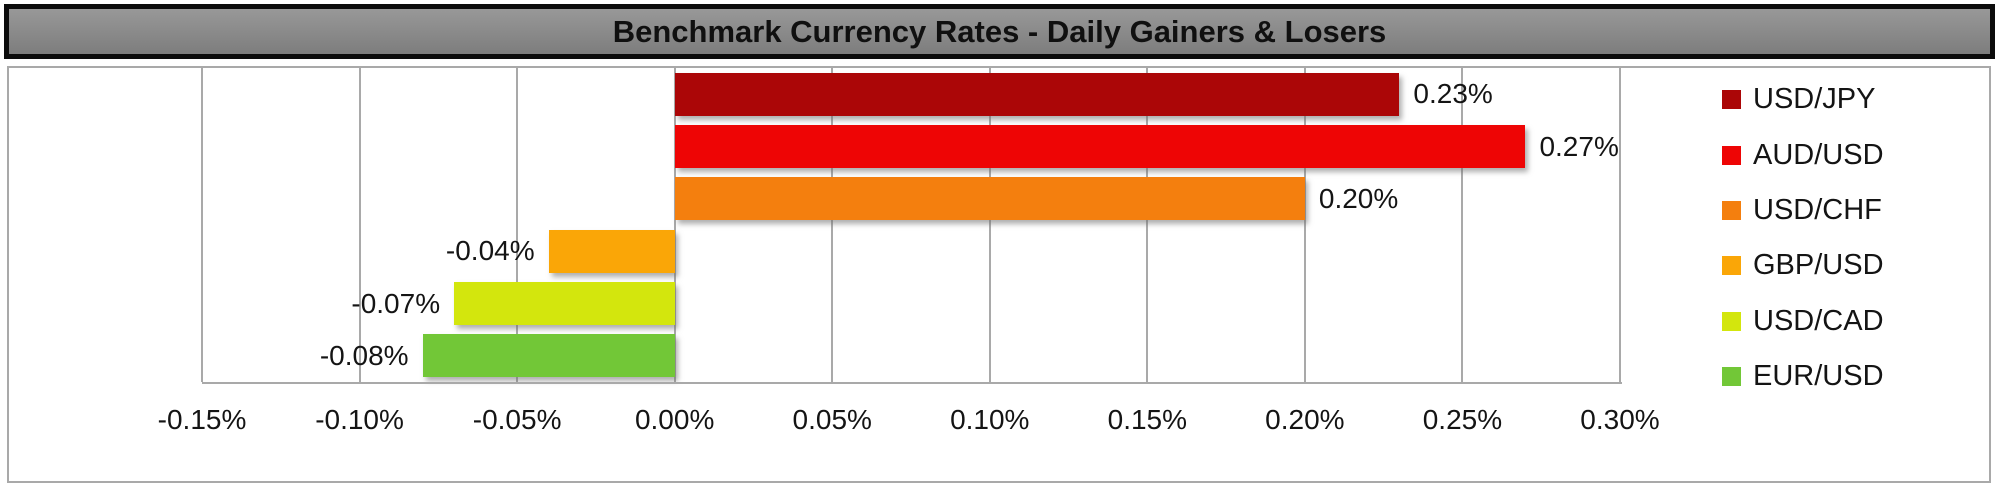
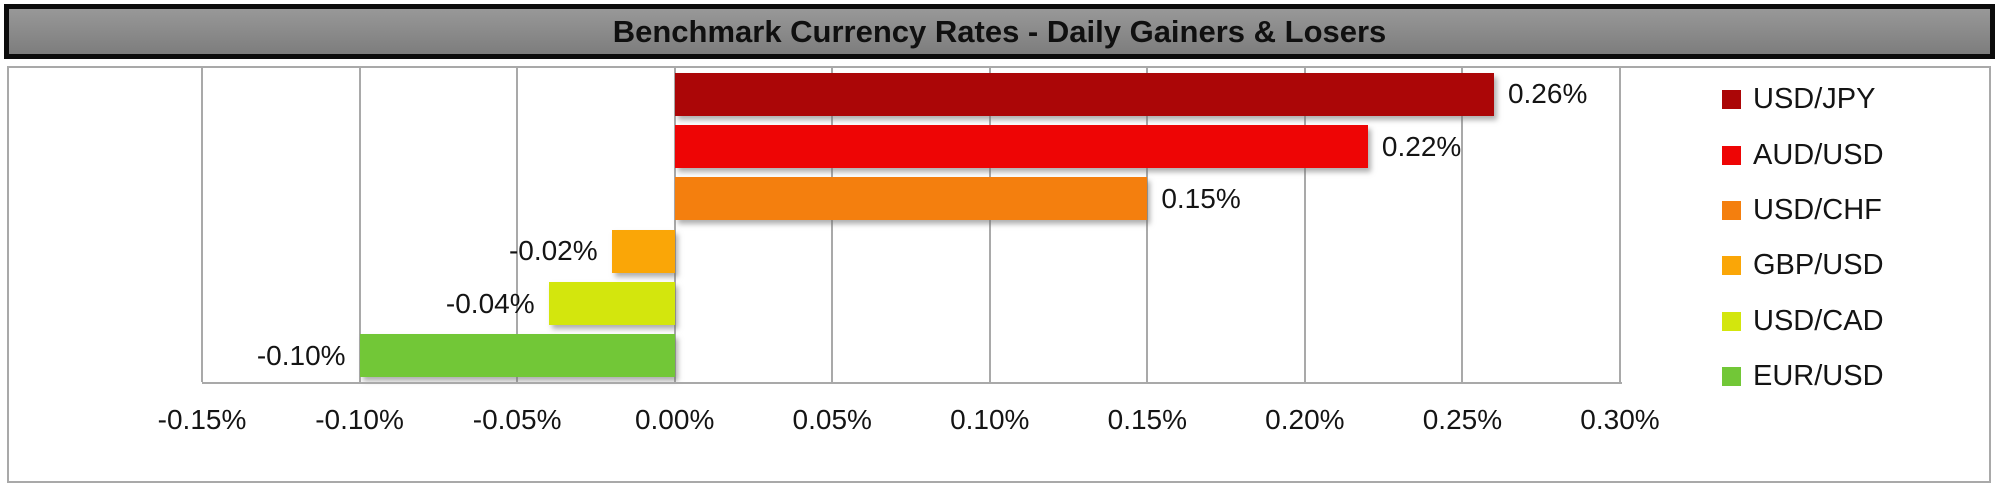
USD/JPY: 0.23% -> 0.26%
AUD/USD: 0.27% -> 0.22%
USD/CHF: 0.20% -> 0.15%
GBP/USD: -0.04% -> -0.02%
USD/CAD: -0.07% -> -0.04%
EUR/USD: -0.08% -> -0.10%
